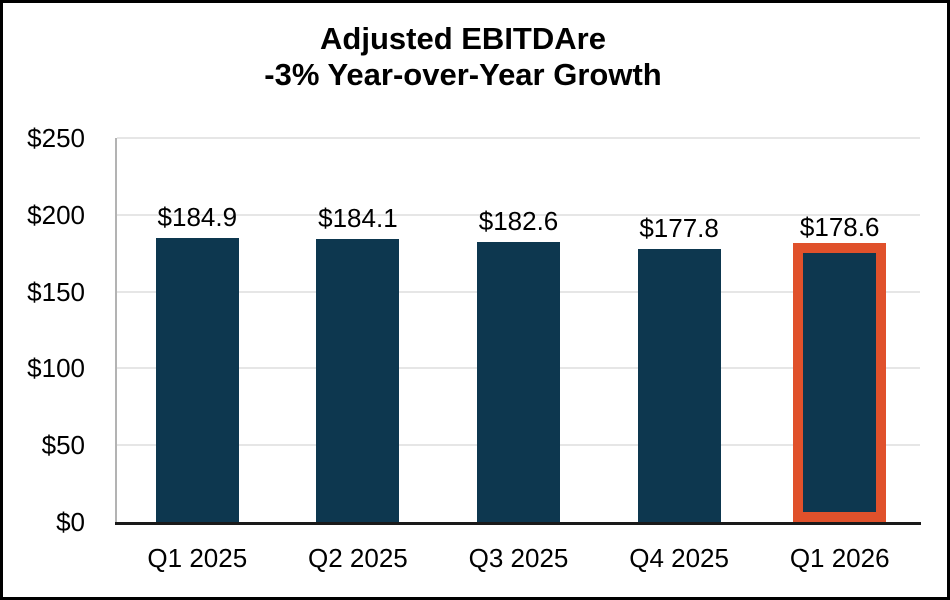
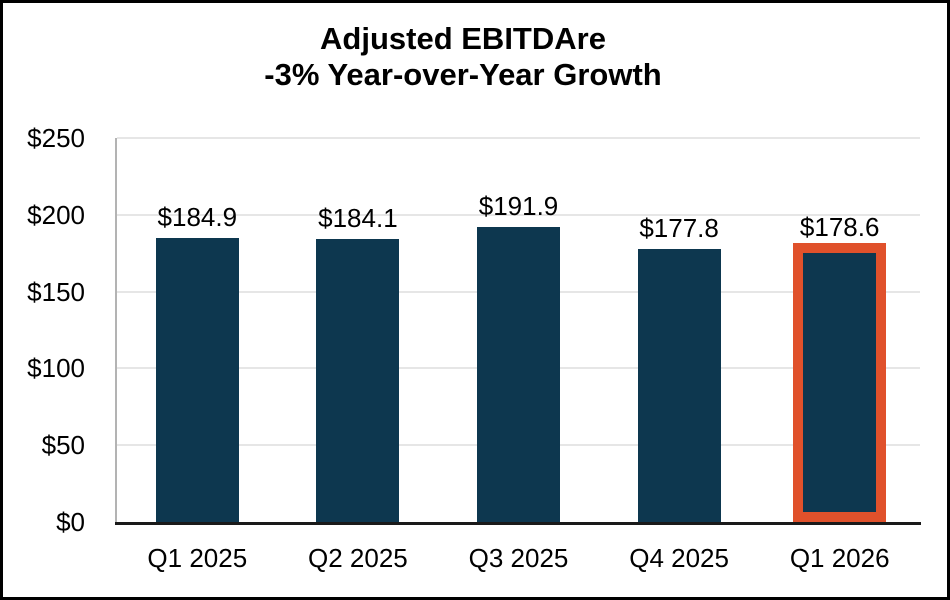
Q3 2025: $182.6 -> $191.9
